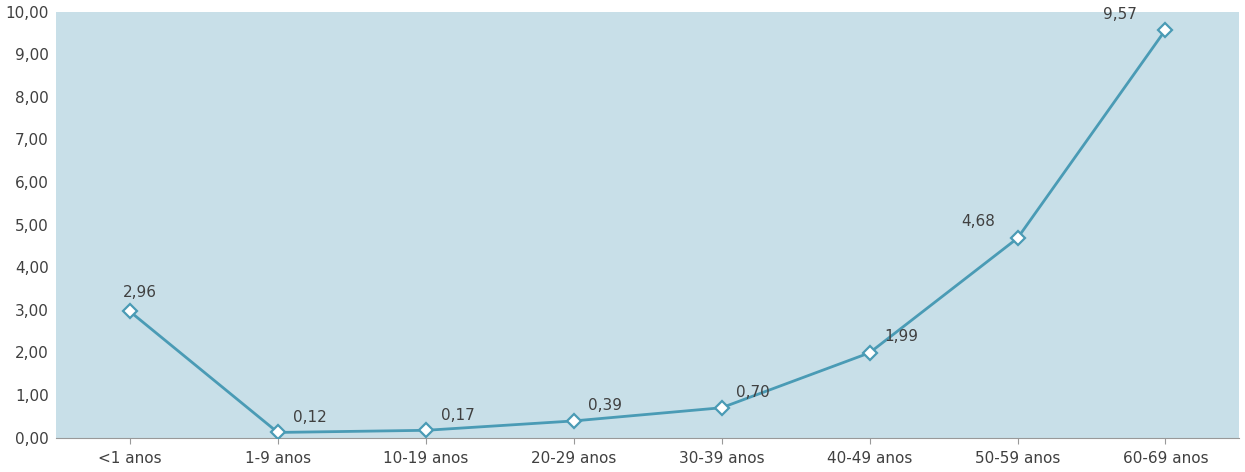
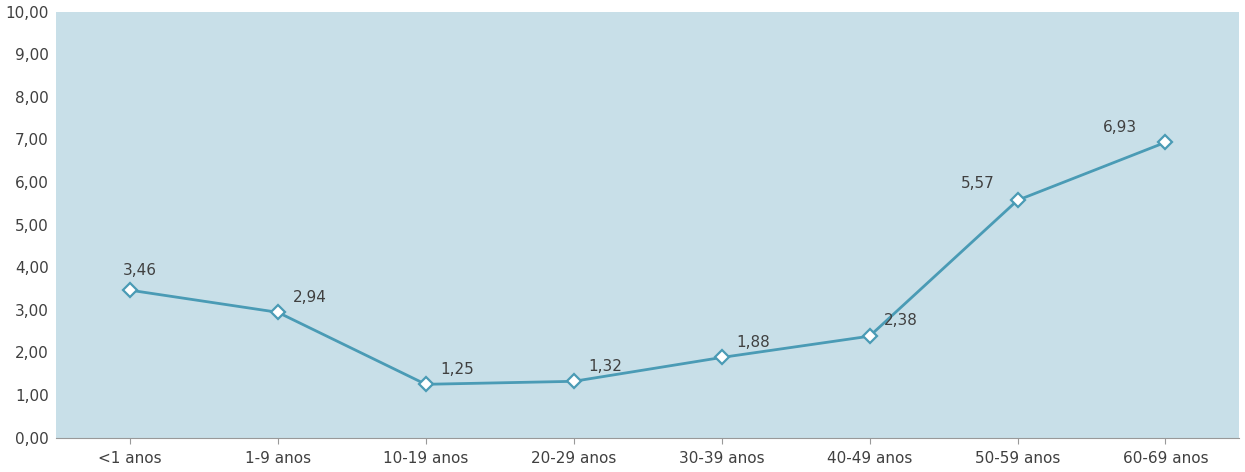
<1 anos: 2,96 -> 3,46
1-9 anos: 0,12 -> 2,94
10-19 anos: 0,17 -> 1,25
20-29 anos: 0,39 -> 1,32
30-39 anos: 0,70 -> 1,88
40-49 anos: 1,99 -> 2,38
50-59 anos: 4,68 -> 5,57
60-69 anos: 9,57 -> 6,93
